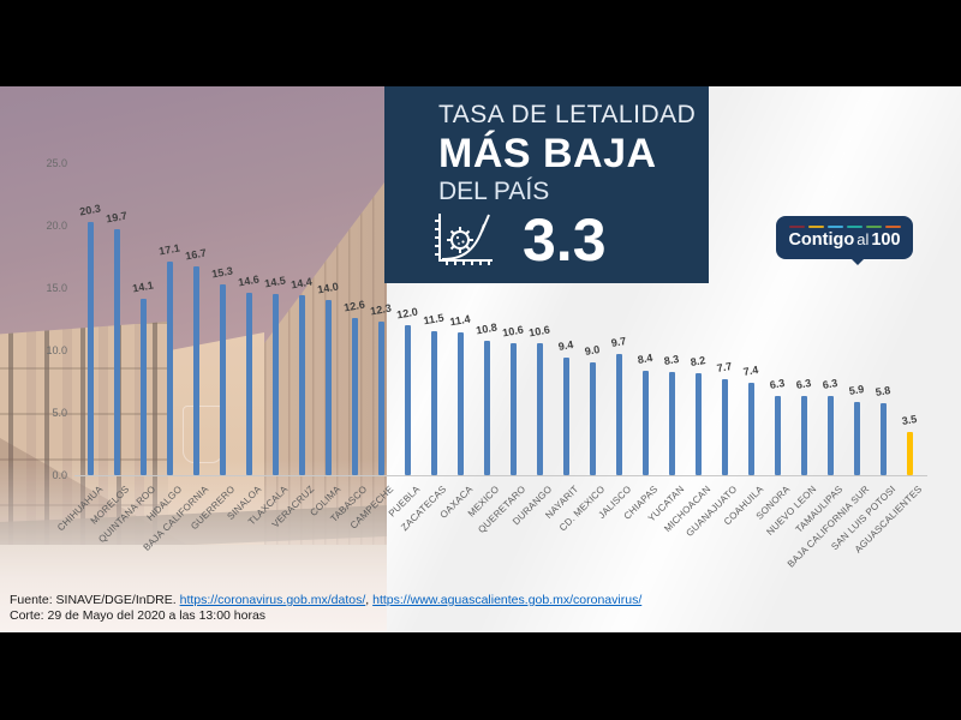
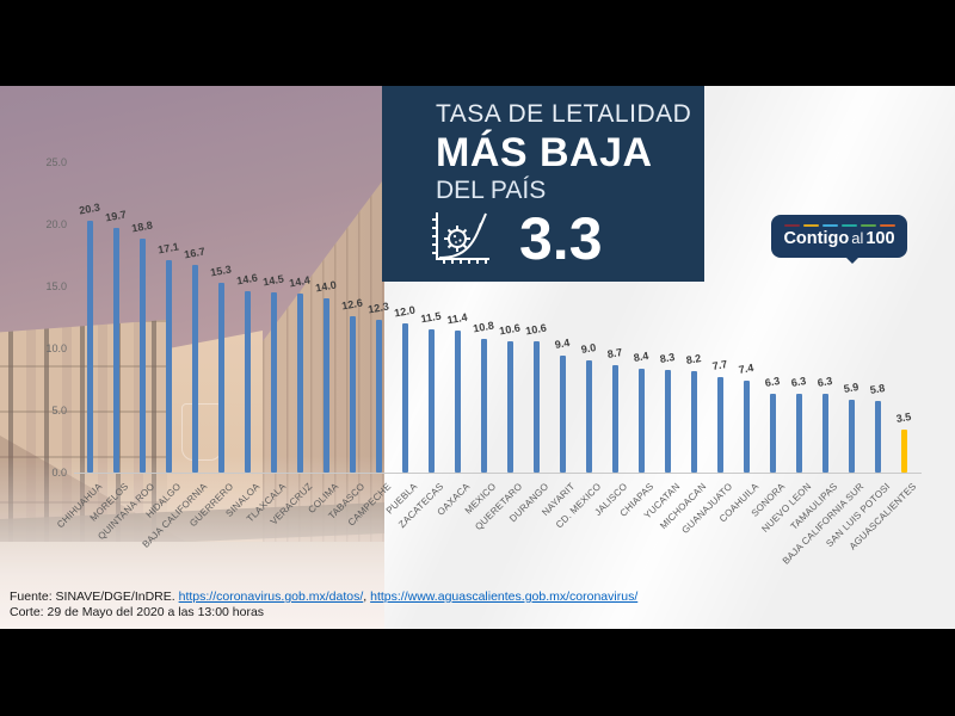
QUINTANA ROO: 14.1 -> 18.8
JALISCO: 9.7 -> 8.7
